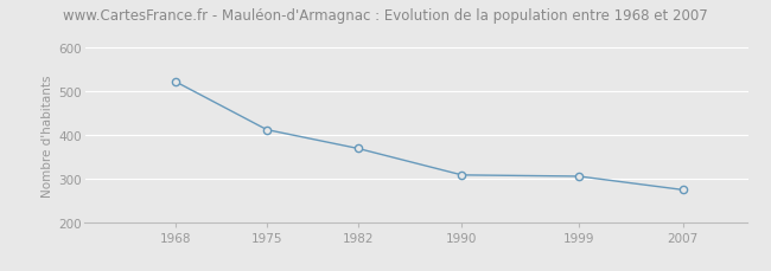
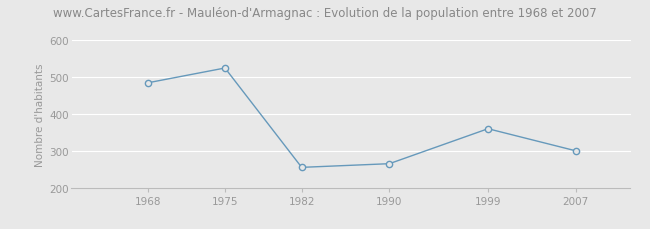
1968: 522 -> 485
1975: 412 -> 525
1982: 369 -> 255
1990: 308 -> 265
1999: 305 -> 360
2007: 274 -> 300
